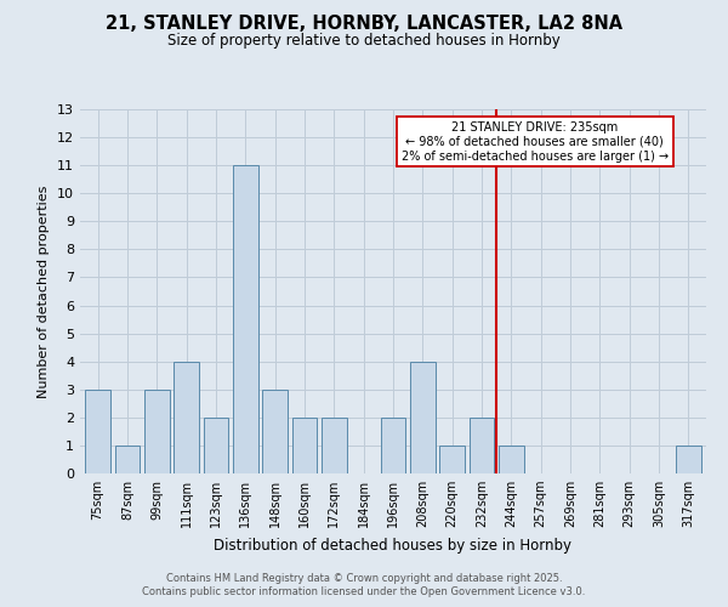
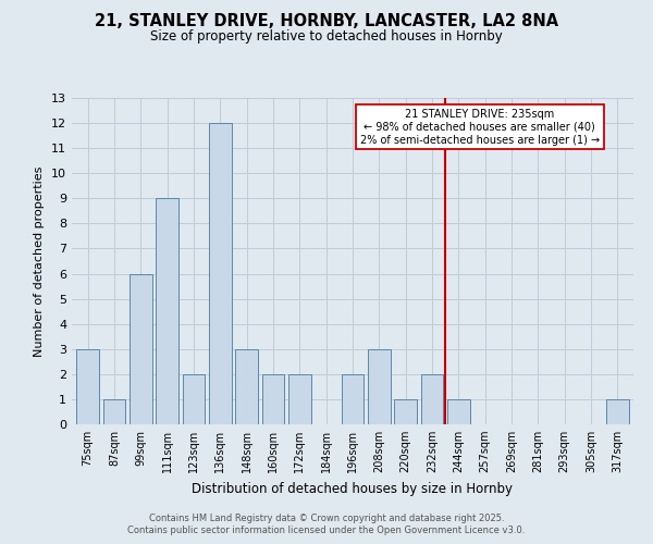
99sqm: 3 -> 6
111sqm: 4 -> 9
136sqm: 11 -> 12
208sqm: 4 -> 3
